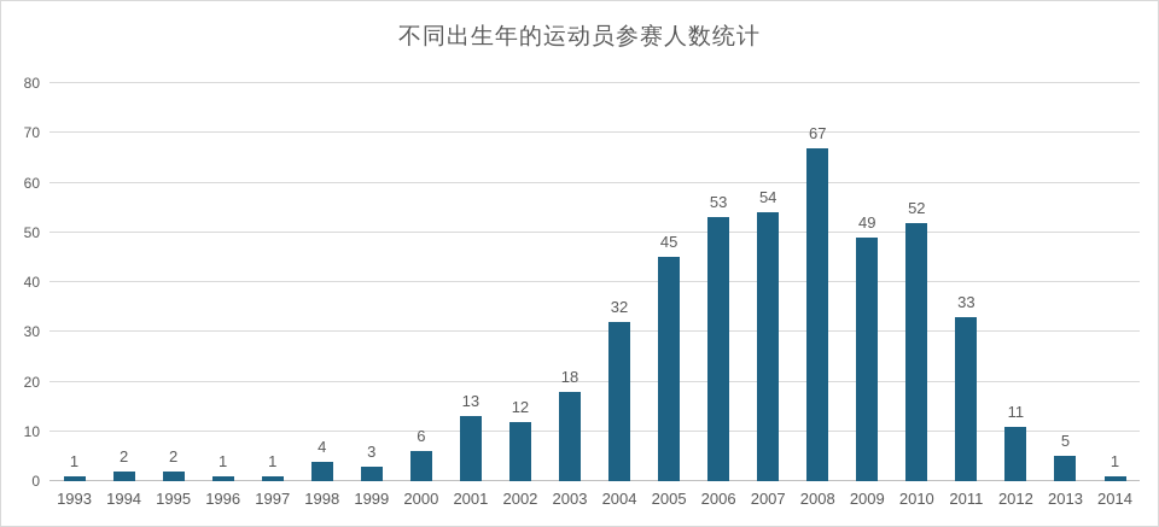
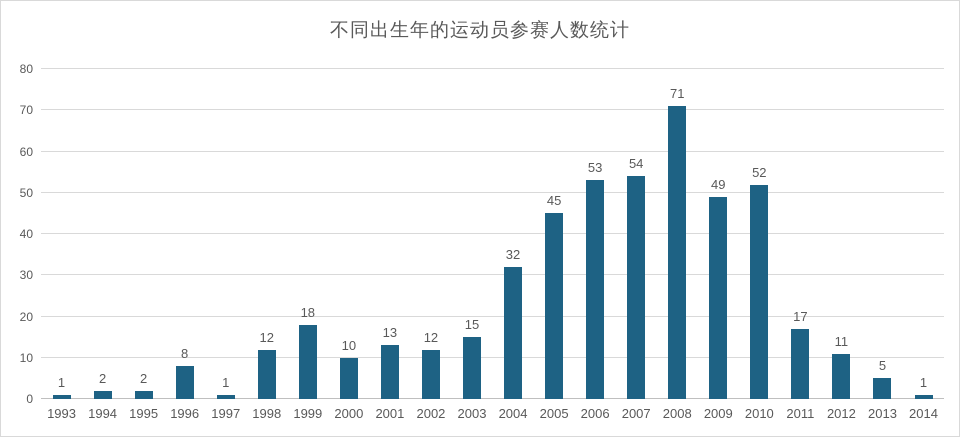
1996: 1 -> 8
1998: 4 -> 12
1999: 3 -> 18
2000: 6 -> 10
2003: 18 -> 15
2008: 67 -> 71
2011: 33 -> 17
